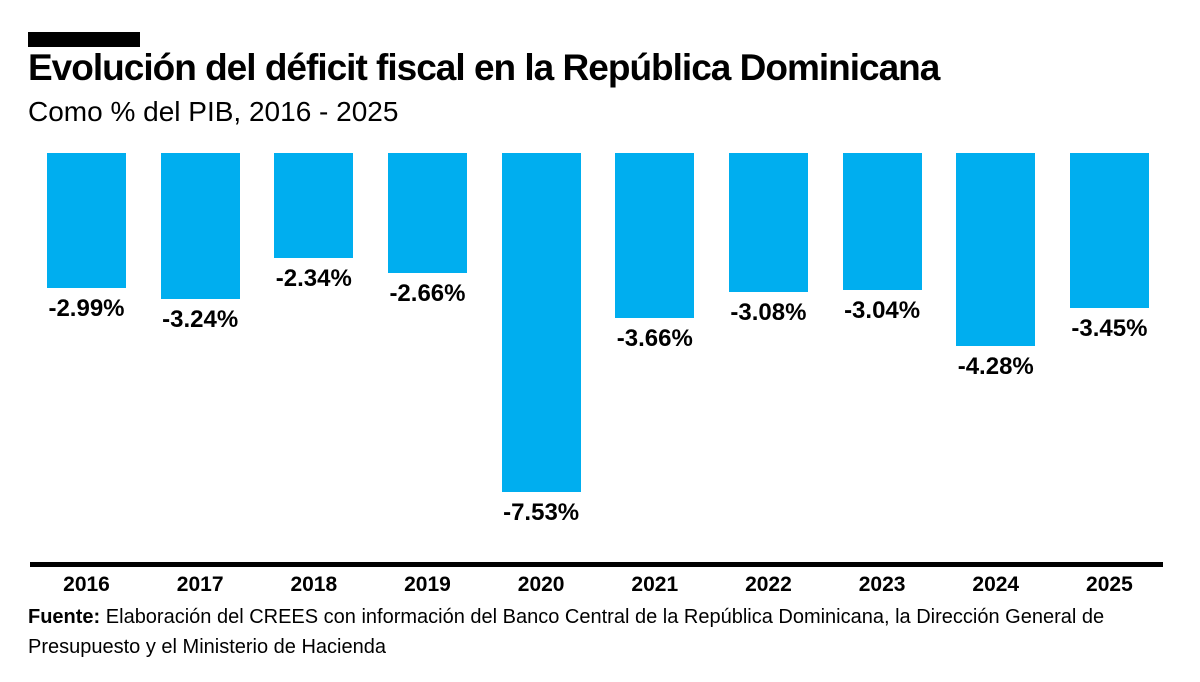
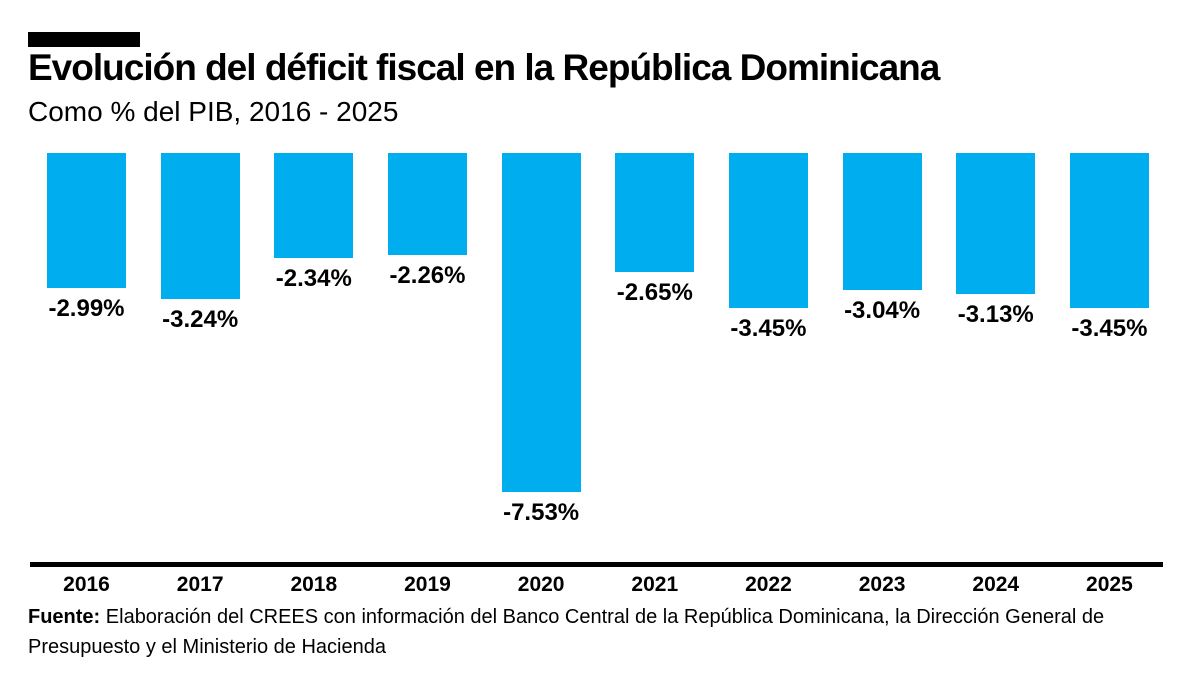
2019: -2.66% -> -2.26%
2021: -3.66% -> -2.65%
2022: -3.08% -> -3.45%
2024: -4.28% -> -3.13%
